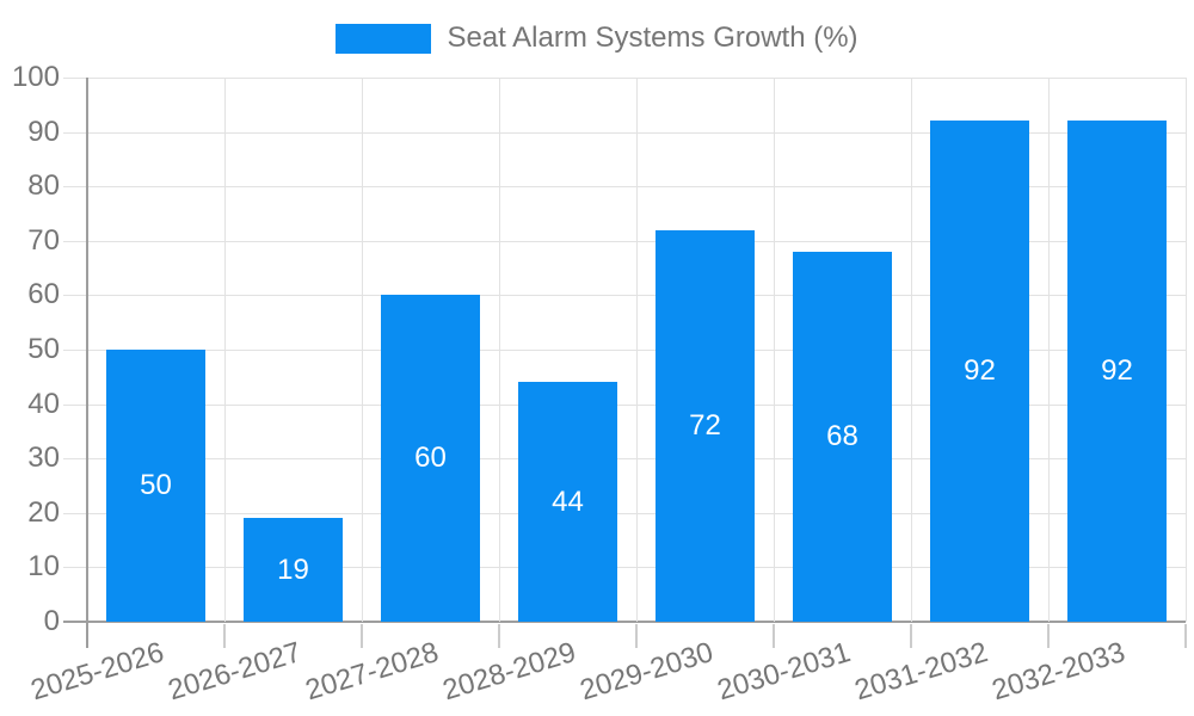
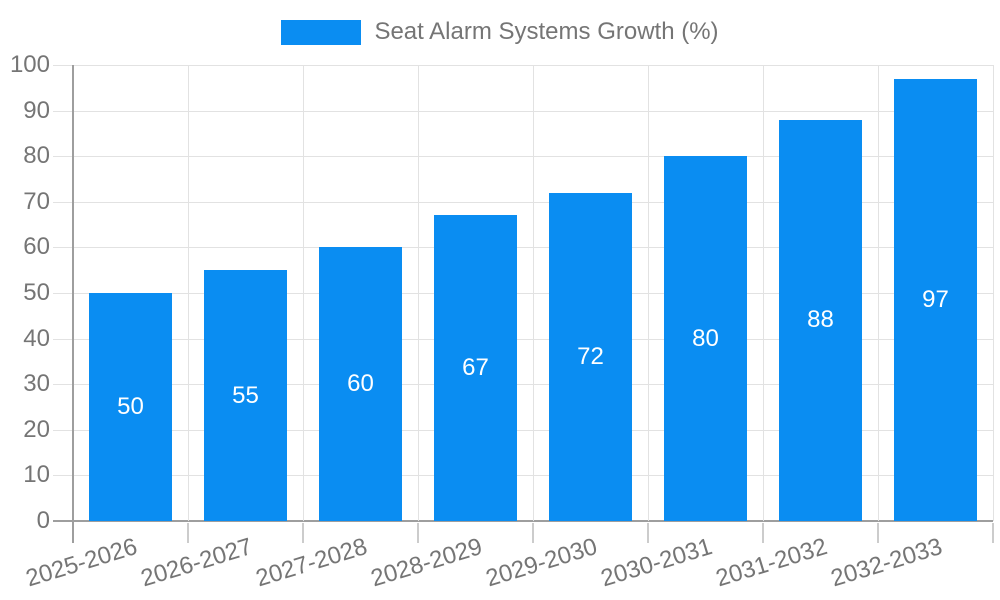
2026-2027: 19 -> 55
2028-2029: 44 -> 67
2030-2031: 68 -> 80
2031-2032: 92 -> 88
2032-2033: 92 -> 97
